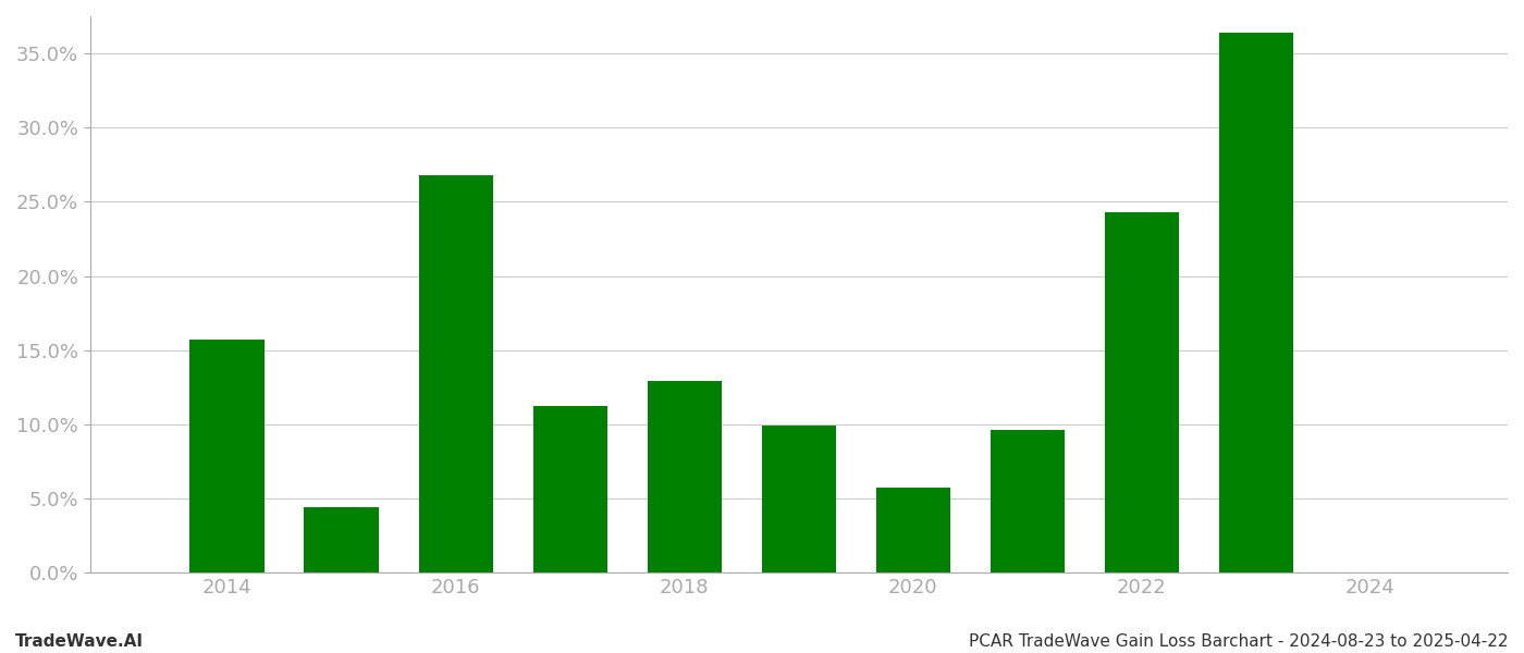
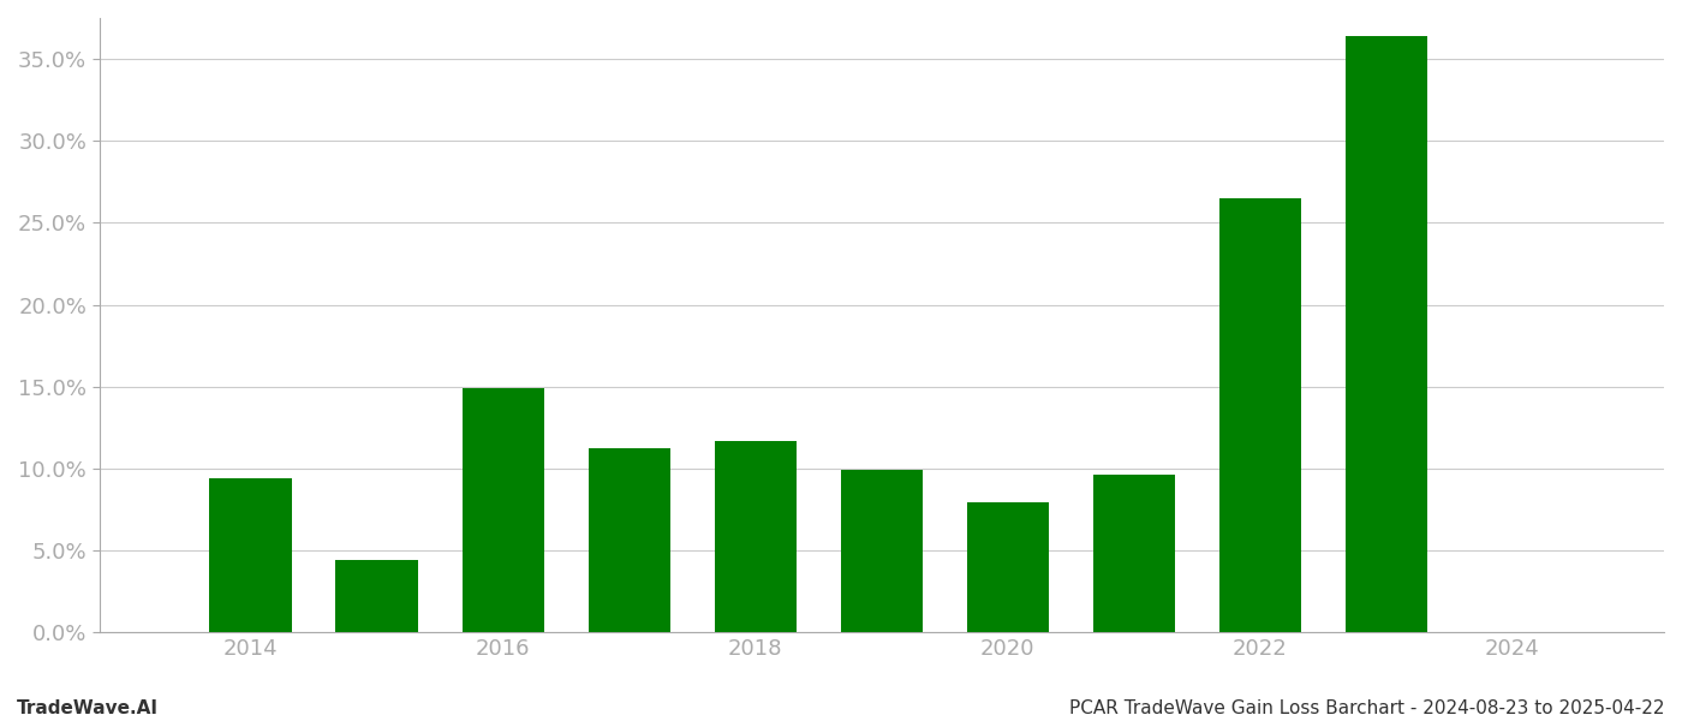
2014: 15.7% -> 9.4%
2016: 26.8% -> 14.9%
2018: 12.9% -> 11.7%
2020: 5.7% -> 7.9%
2022: 24.3% -> 26.5%
